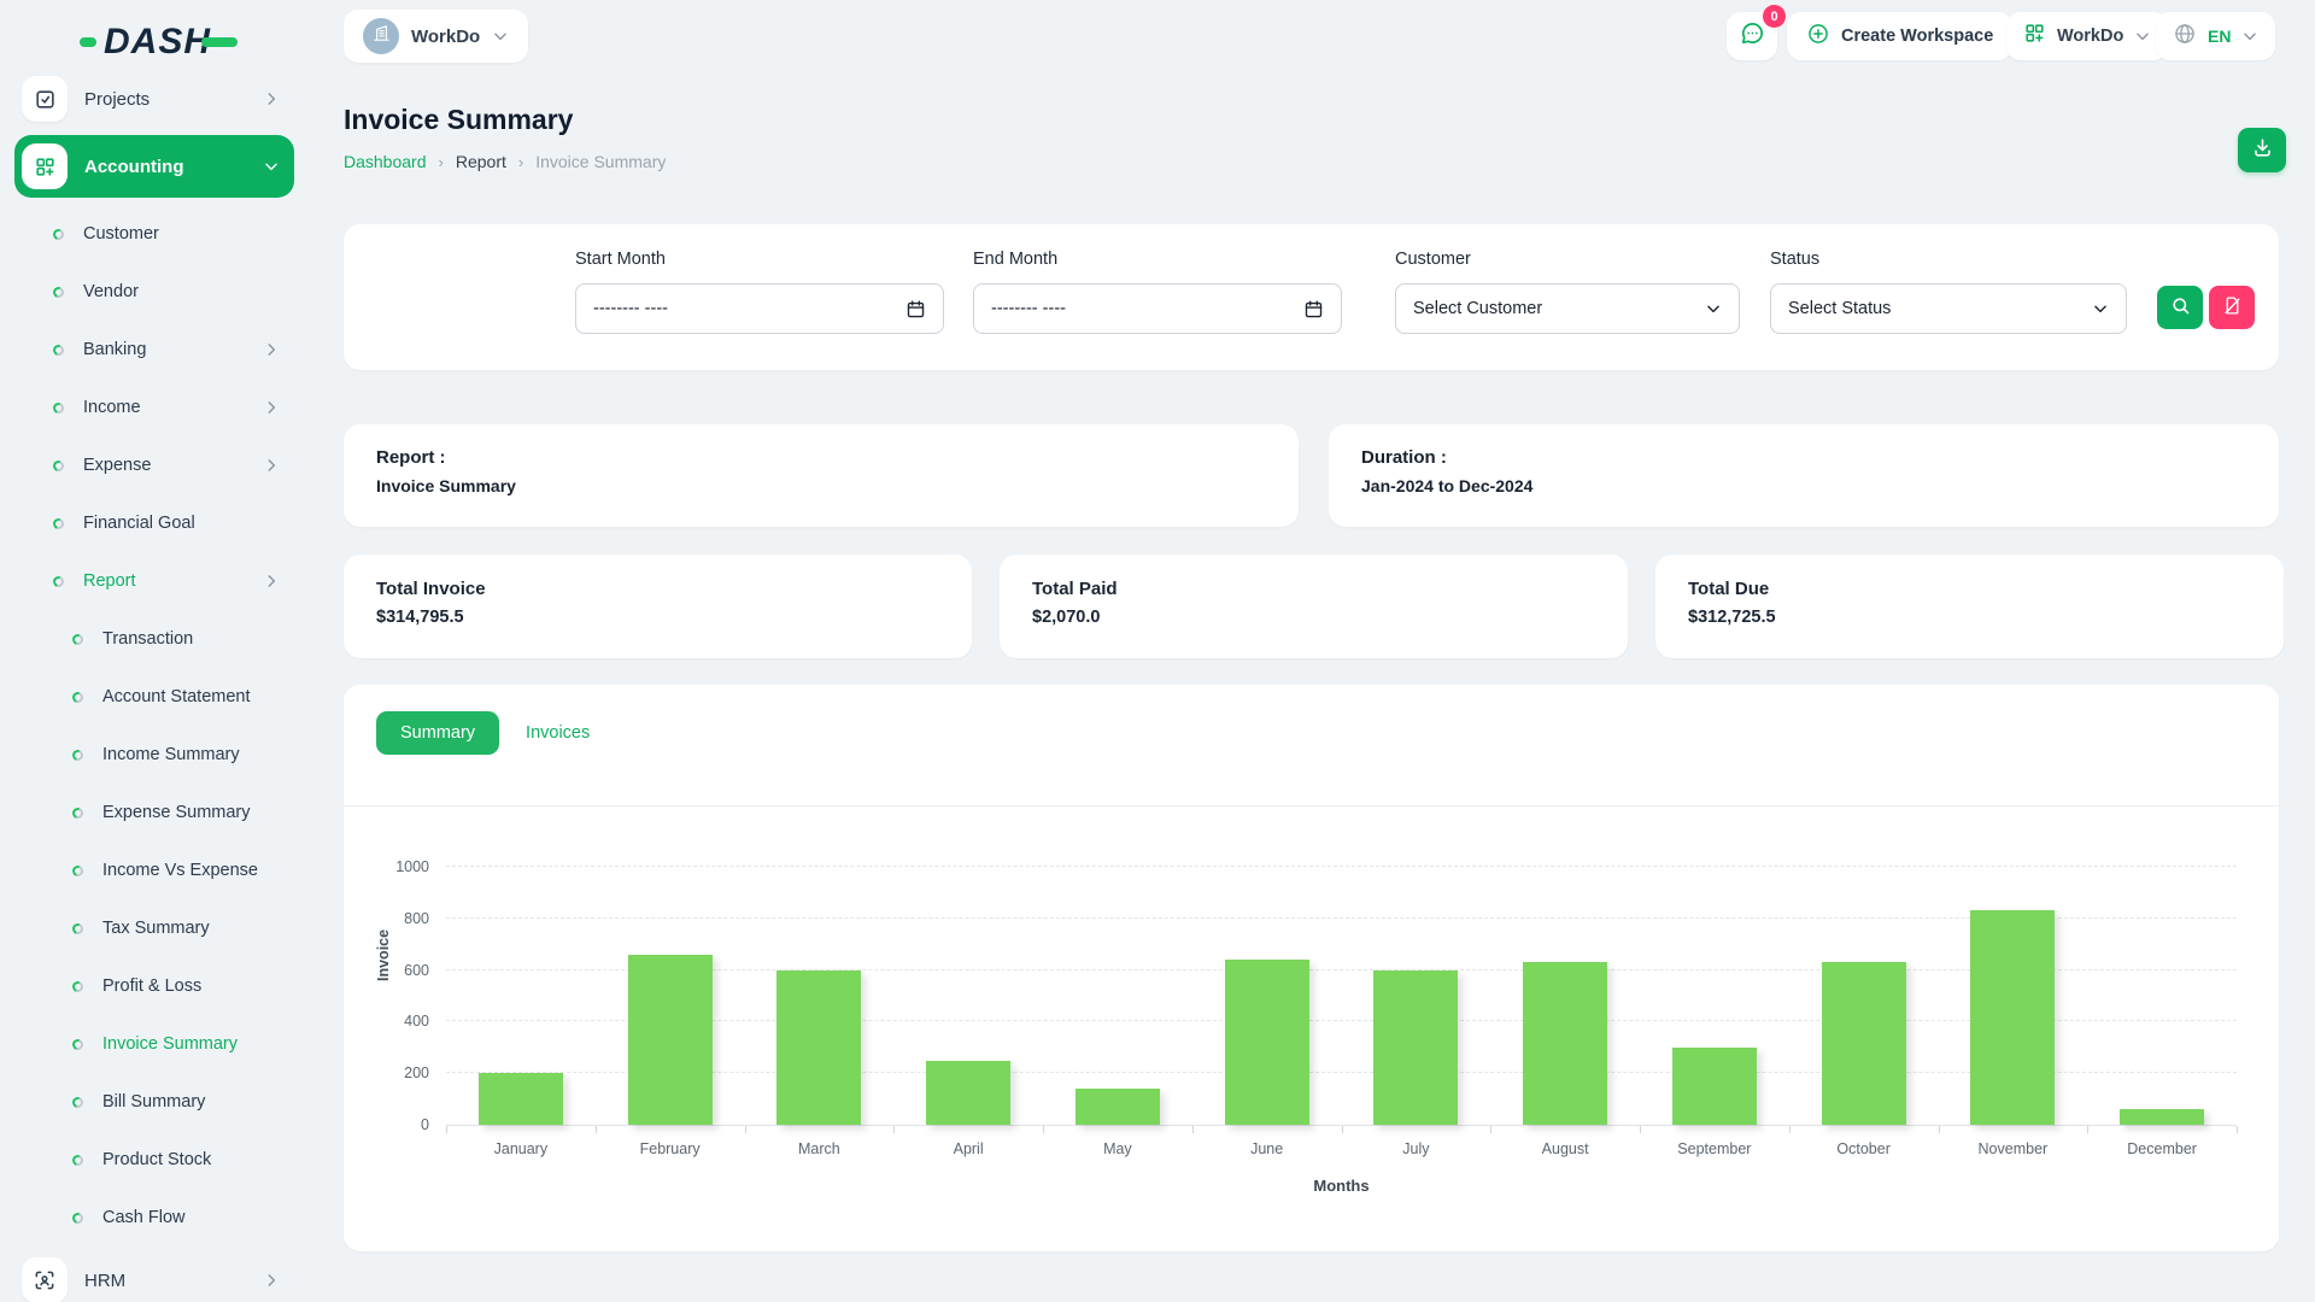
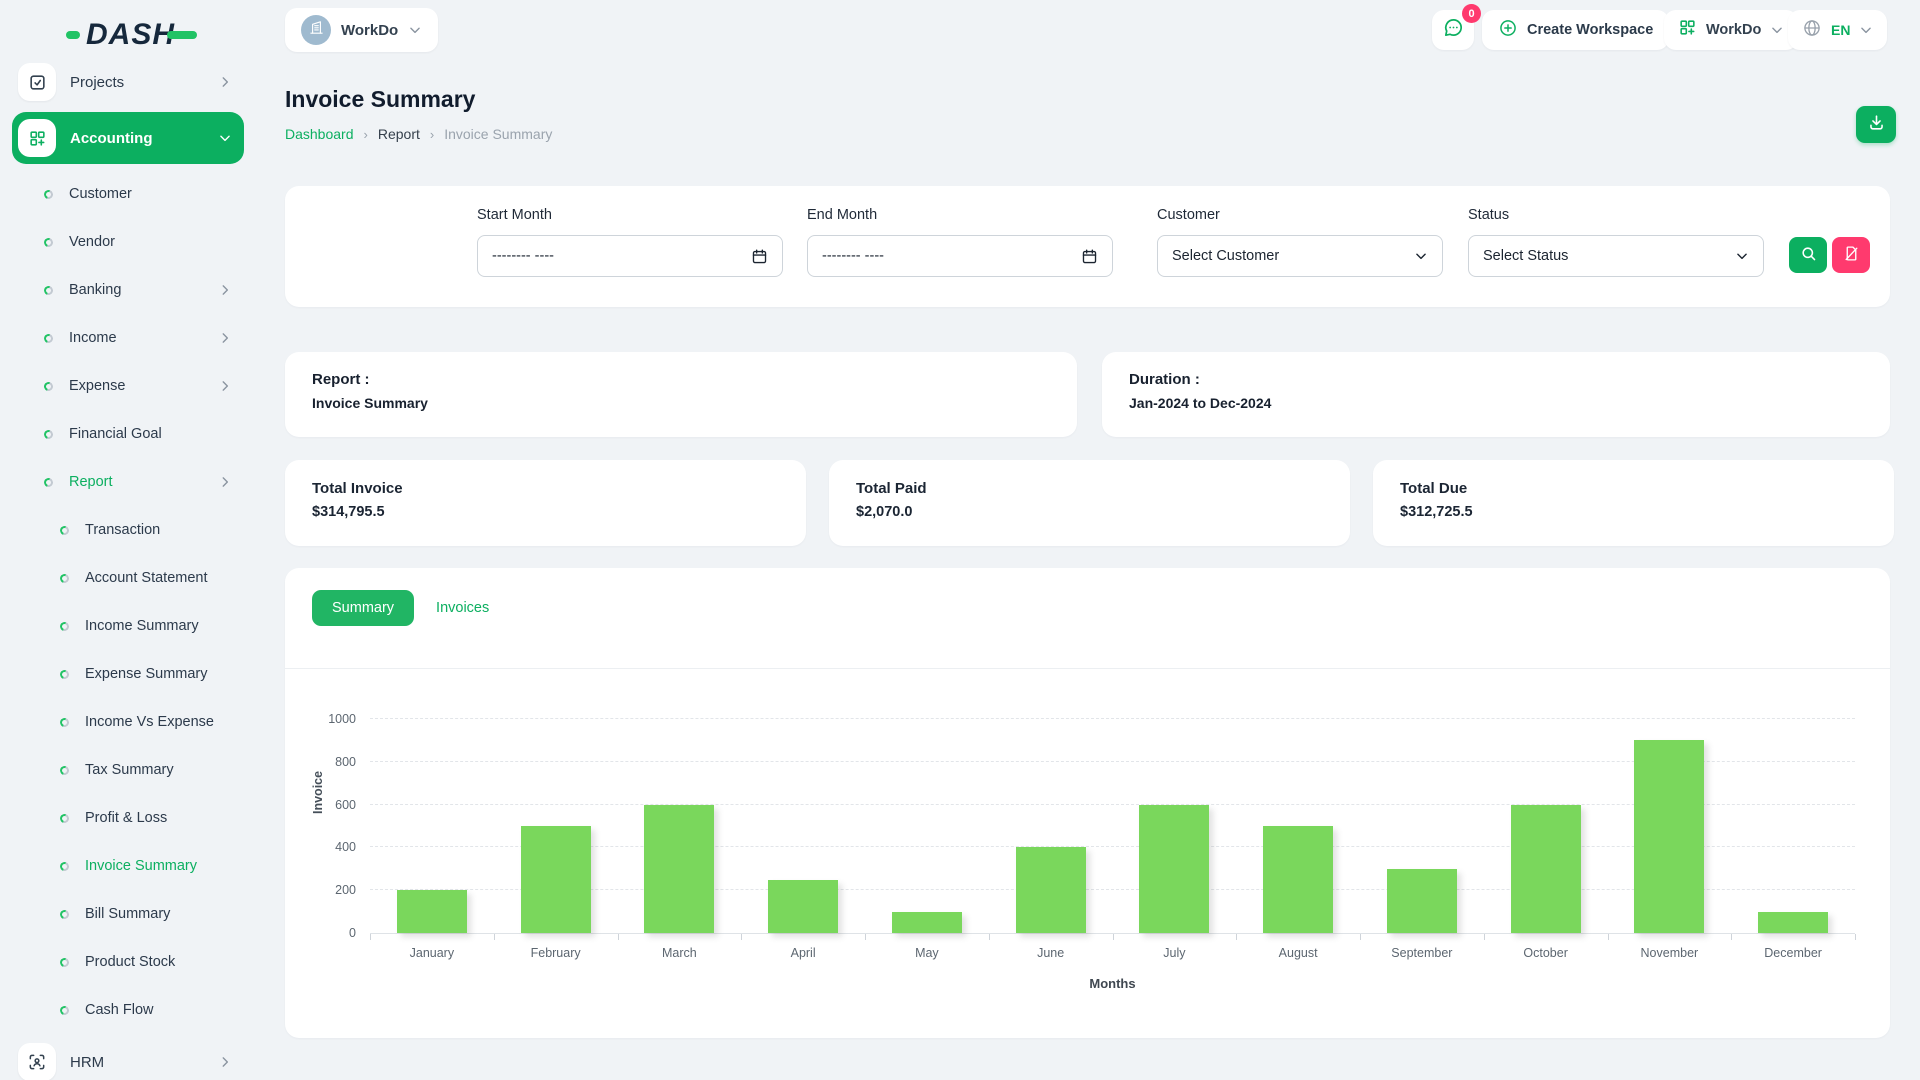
February: 660 -> 500
May: 140 -> 100
June: 640 -> 400
August: 630 -> 500
October: 630 -> 600
November: 830 -> 900
December: 60 -> 100
